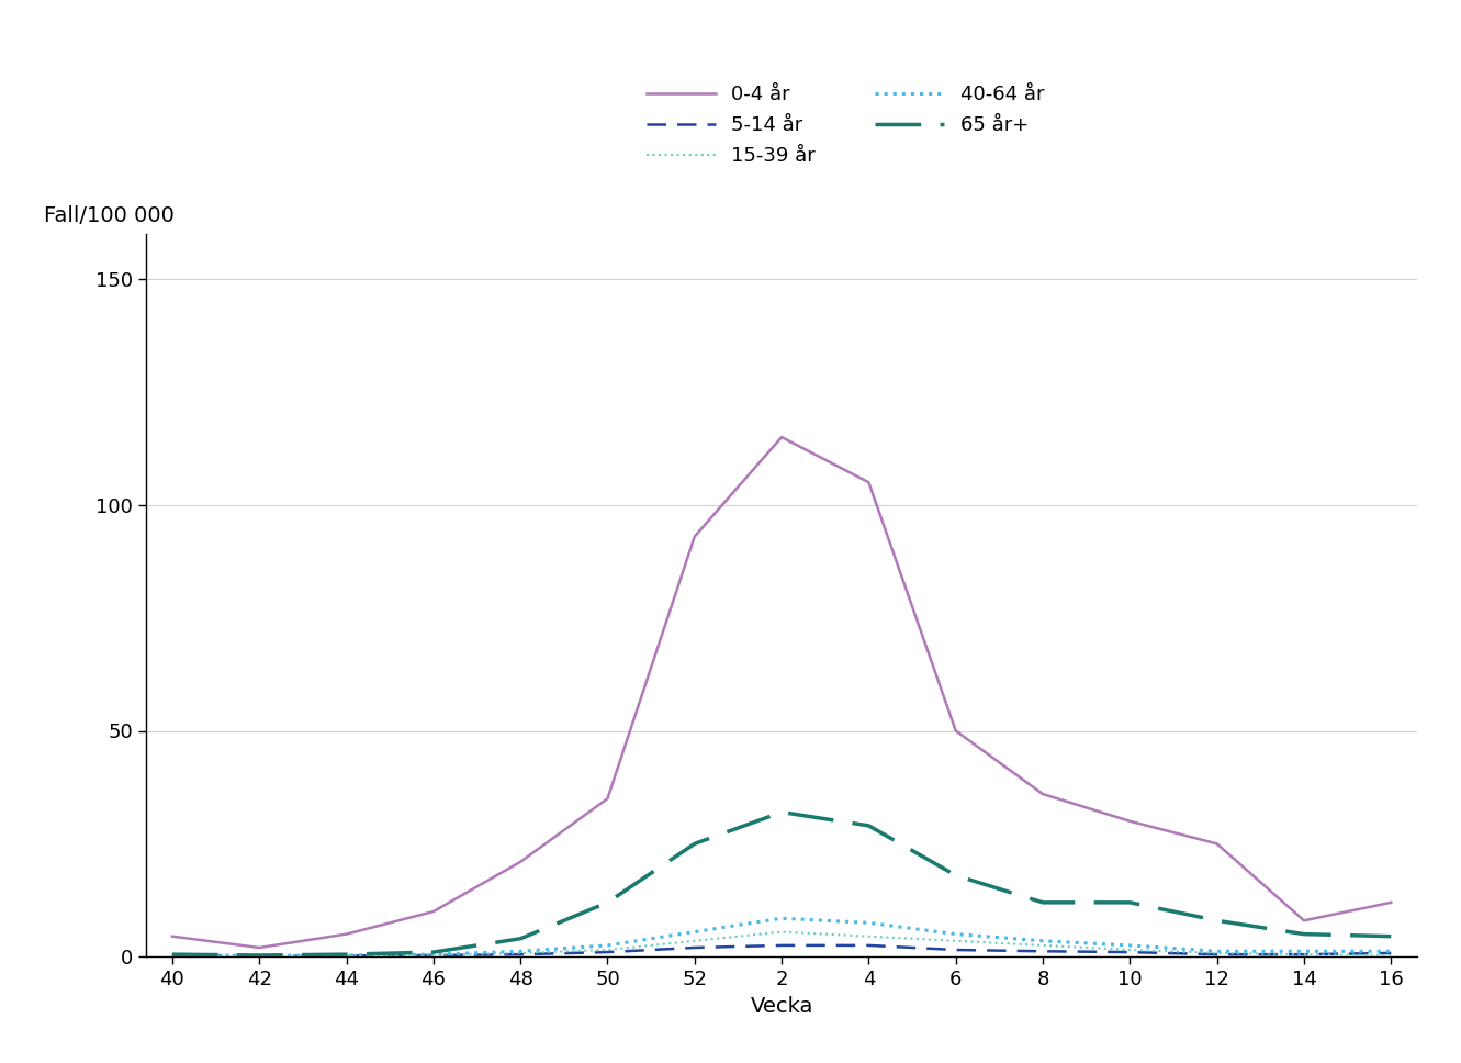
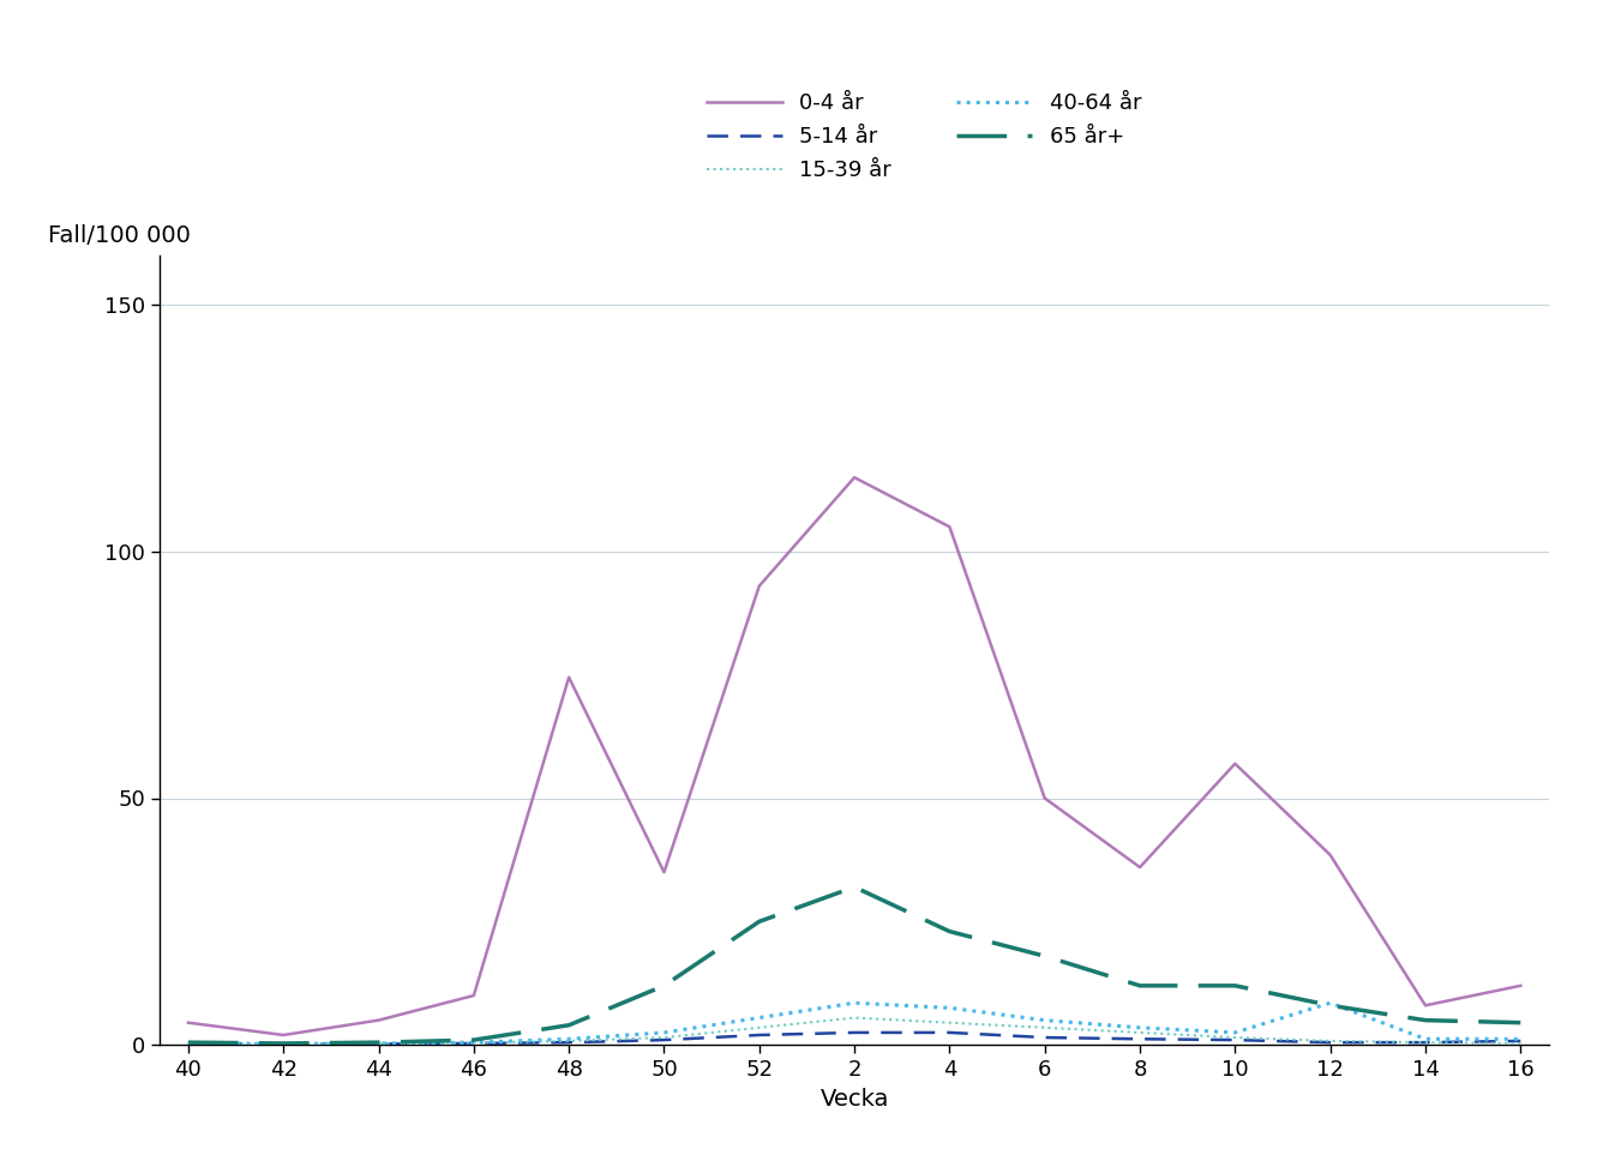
0-4 år/48: 21.0 -> 74.5
65 år+/4: 29.0 -> 23.0
0-4 år/10: 30.0 -> 57.0
0-4 år/12: 25.0 -> 38.5
40-64 år/12: 1.2 -> 8.5
